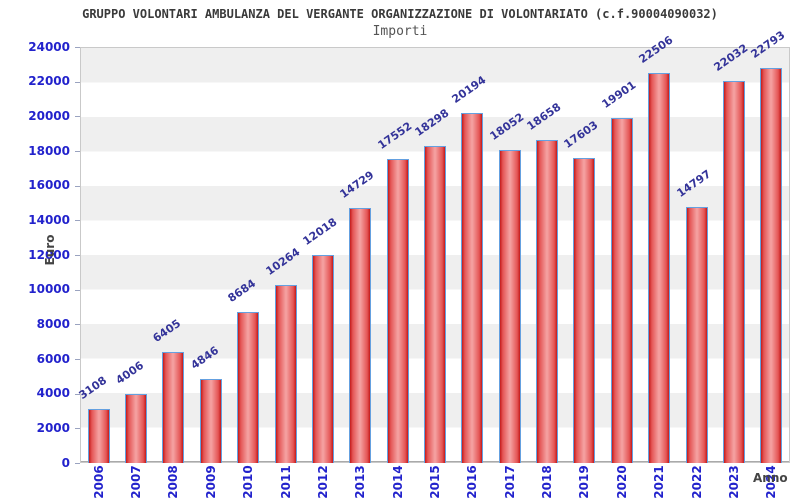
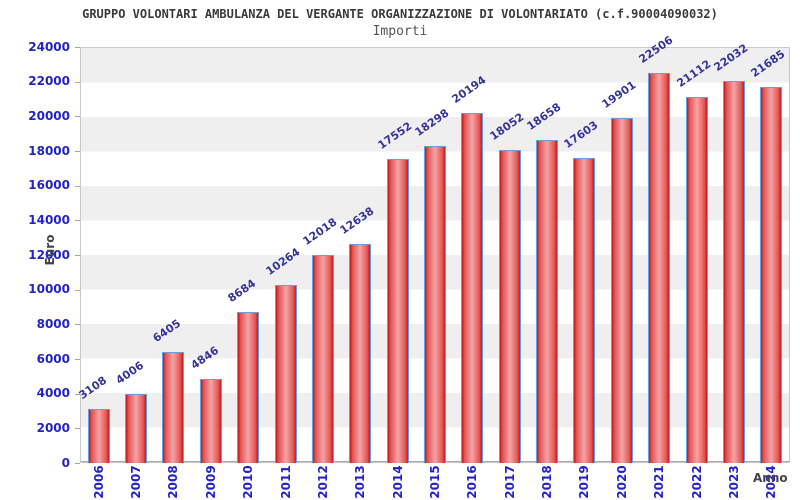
2013: 14729 -> 12638
2022: 14797 -> 21112
2024: 22793 -> 21685
